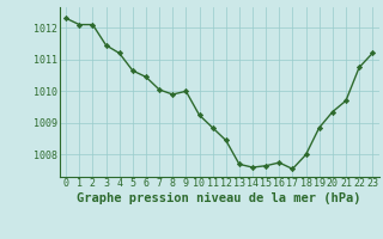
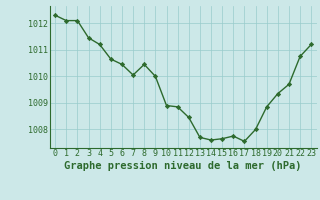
8: 1009.90 -> 1010.45
10: 1009.25 -> 1008.90
